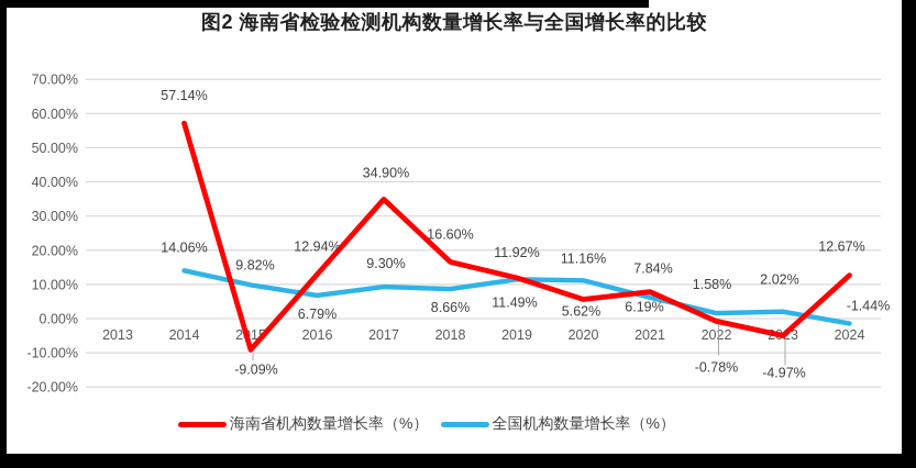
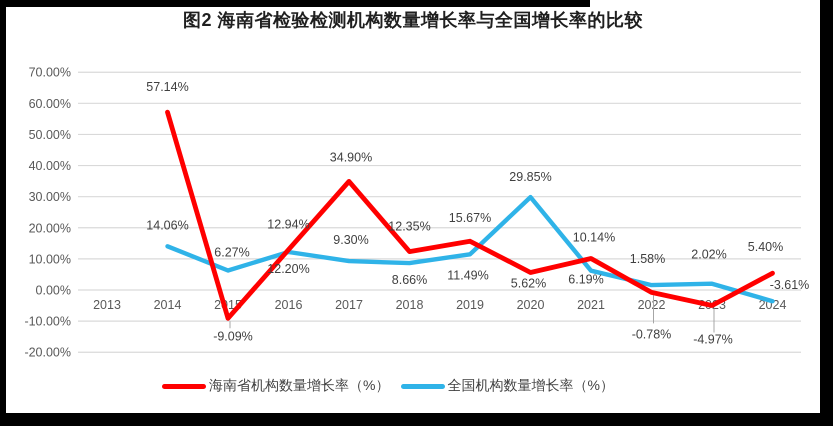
全国机构数量增长率（%）/2015: 9.82% -> 6.27%
全国机构数量增长率（%）/2016: 6.79% -> 12.20%
海南省机构数量增长率（%）/2018: 16.60% -> 12.35%
海南省机构数量增长率（%）/2019: 11.92% -> 15.67%
全国机构数量增长率（%）/2020: 11.16% -> 29.85%
海南省机构数量增长率（%）/2021: 7.84% -> 10.14%
海南省机构数量增长率（%）/2024: 12.67% -> 5.40%
全国机构数量增长率（%）/2024: -1.44% -> -3.61%
